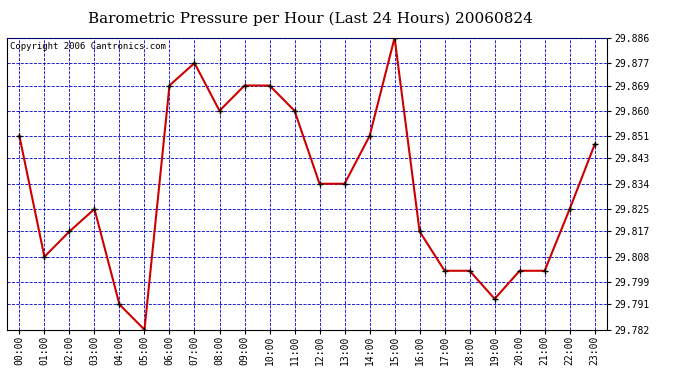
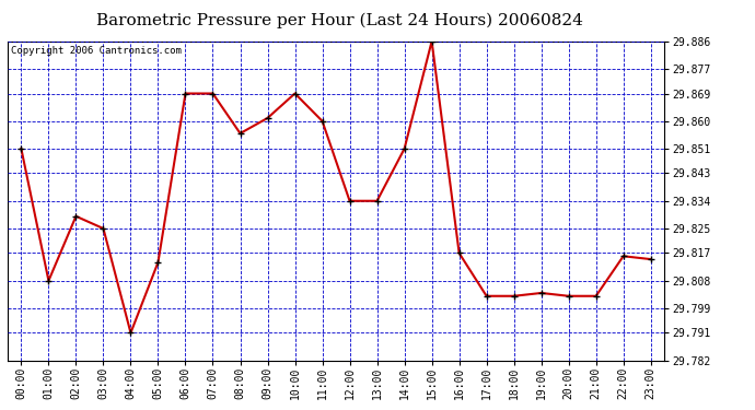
02:00: 29.817 -> 29.829
05:00: 29.782 -> 29.814
07:00: 29.877 -> 29.869
08:00: 29.860 -> 29.856
09:00: 29.869 -> 29.861
19:00: 29.793 -> 29.804
22:00: 29.825 -> 29.816
23:00: 29.848 -> 29.815
